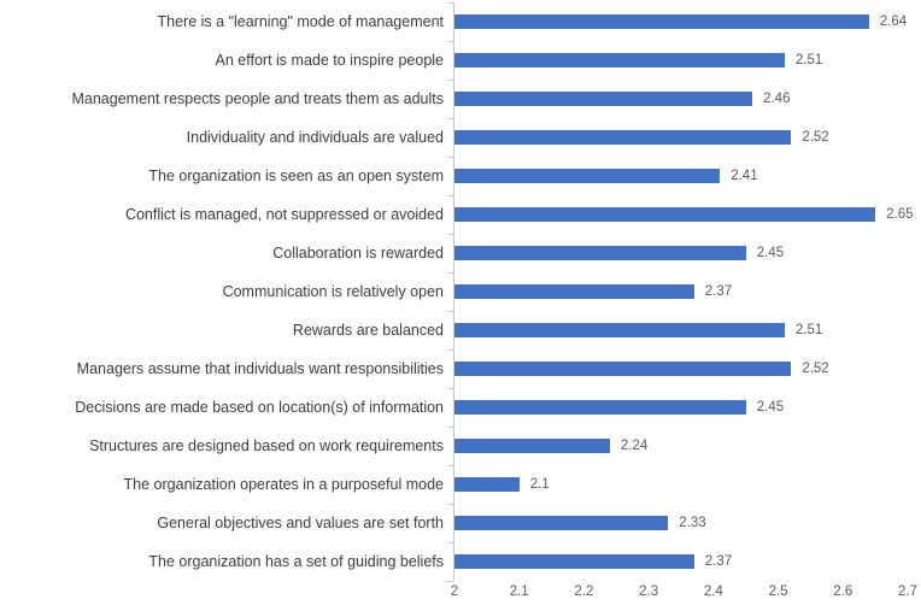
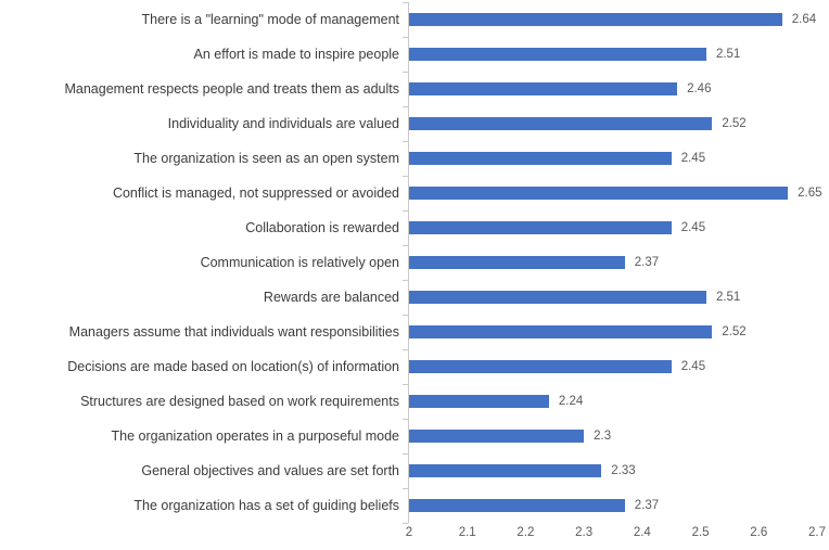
The organization is seen as an open system: 2.41 -> 2.45
The organization operates in a purposeful mode: 2.1 -> 2.3
